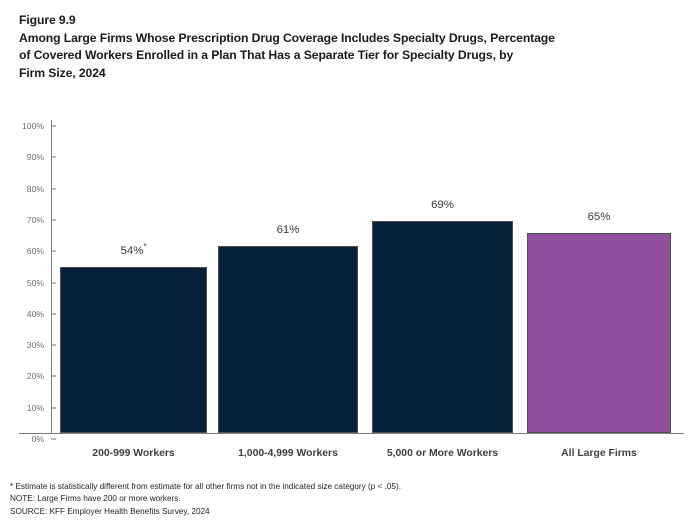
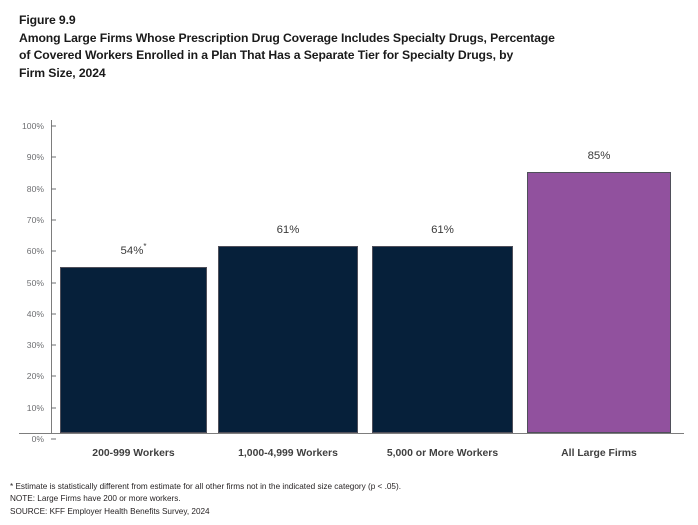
5,000 or More Workers: 69% -> 61%
All Large Firms: 65% -> 85%
